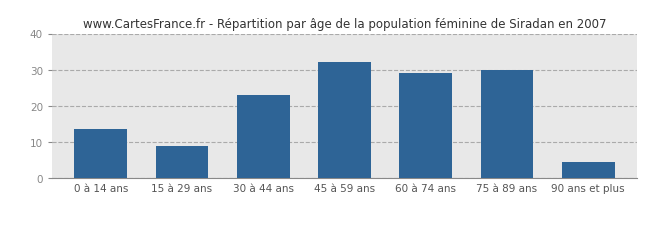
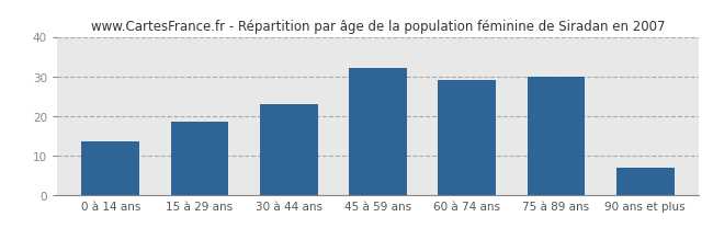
15 à 29 ans: 9.0 -> 18.5
90 ans et plus: 4.5 -> 7.0
